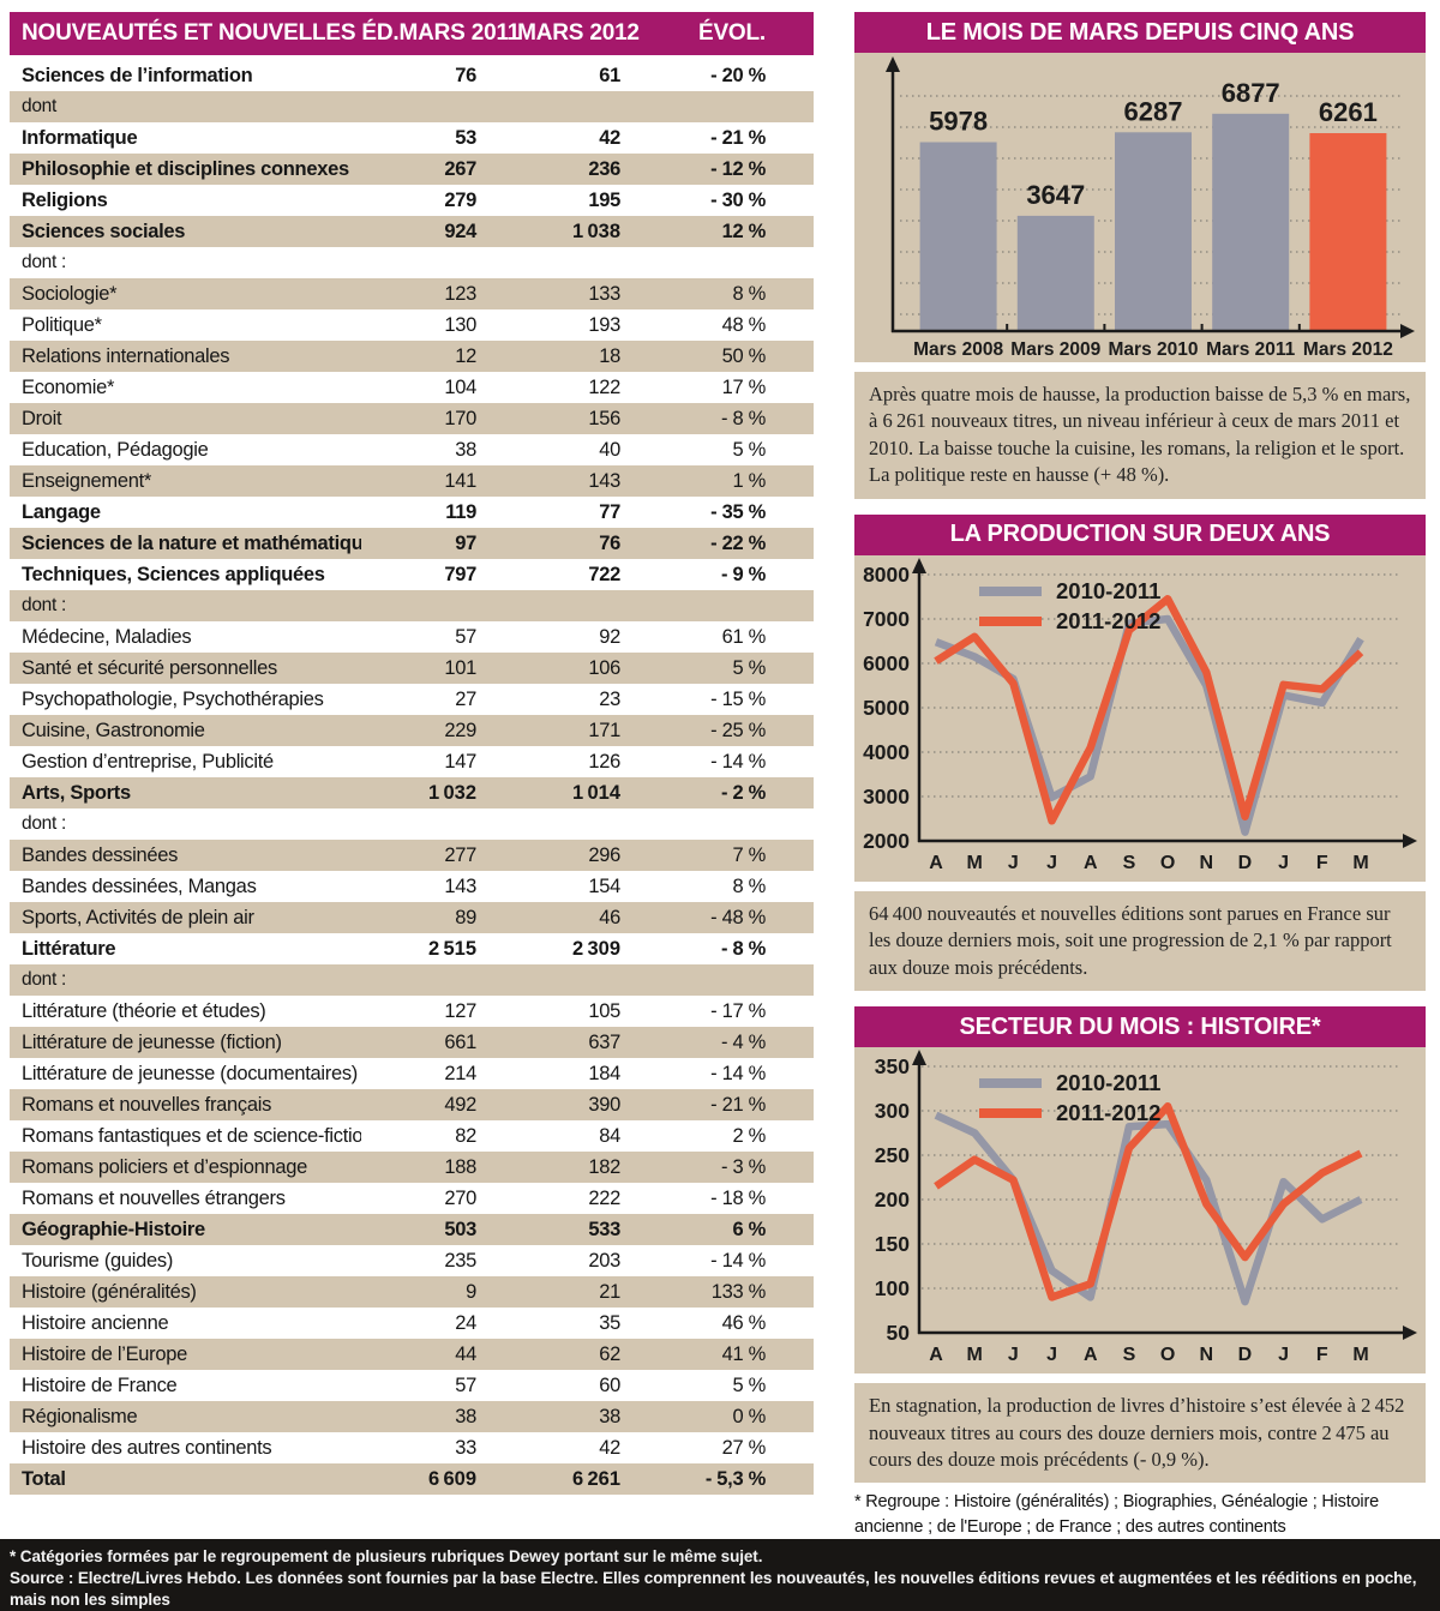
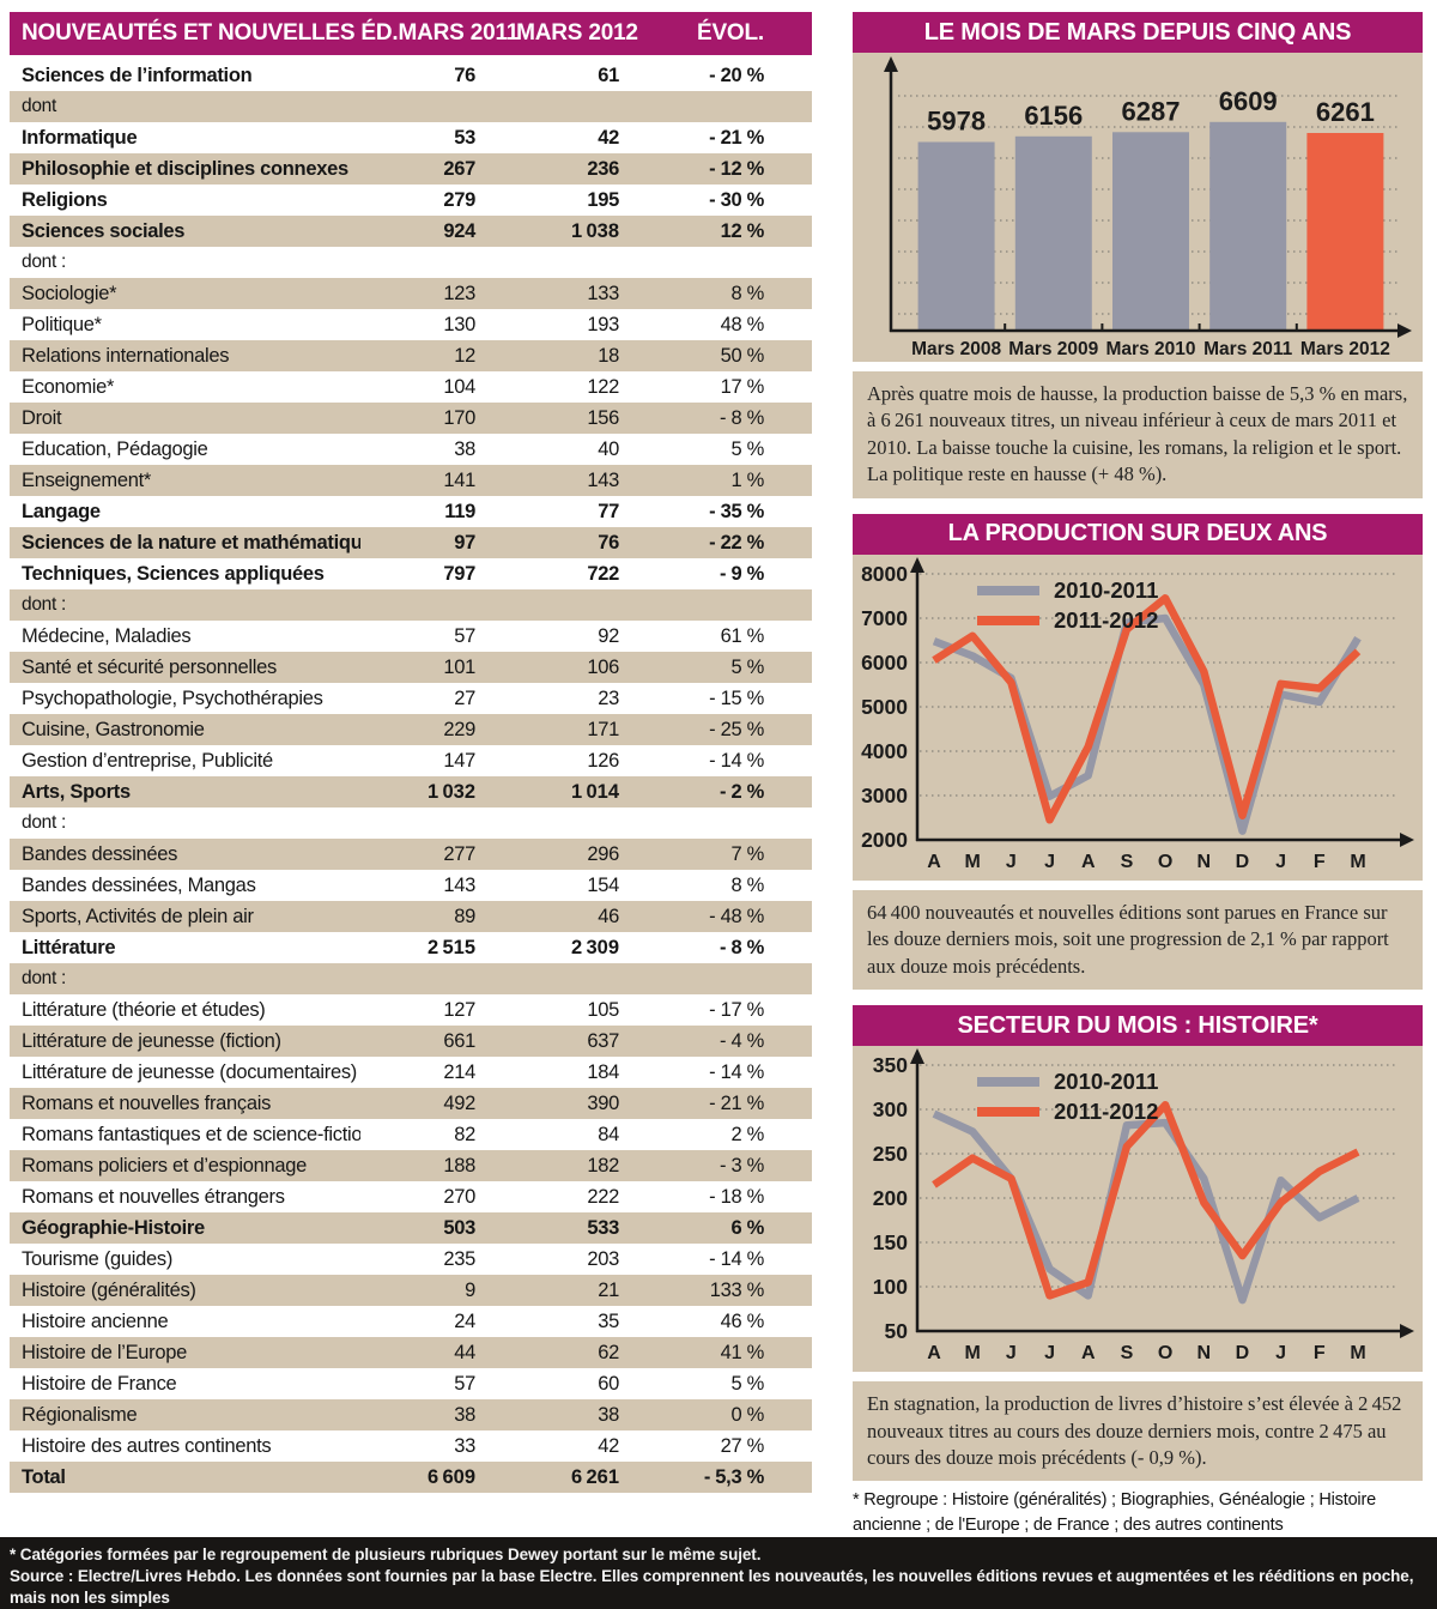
LE MOIS DE MARS DEPUIS CINQ ANS/Mars 2009: 3647 -> 6156
LE MOIS DE MARS DEPUIS CINQ ANS/Mars 2011: 6877 -> 6609
